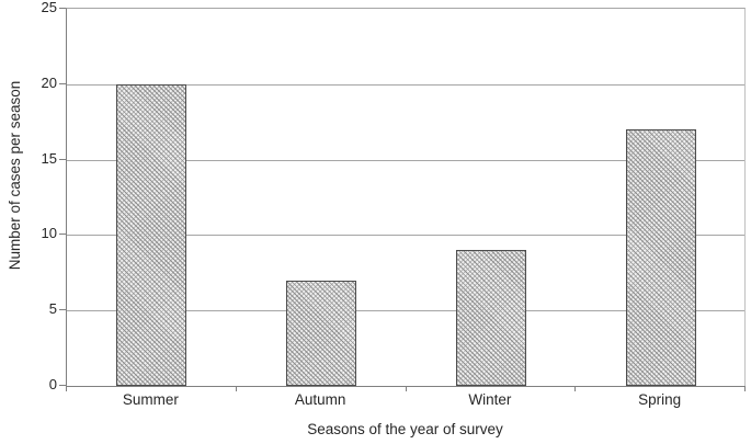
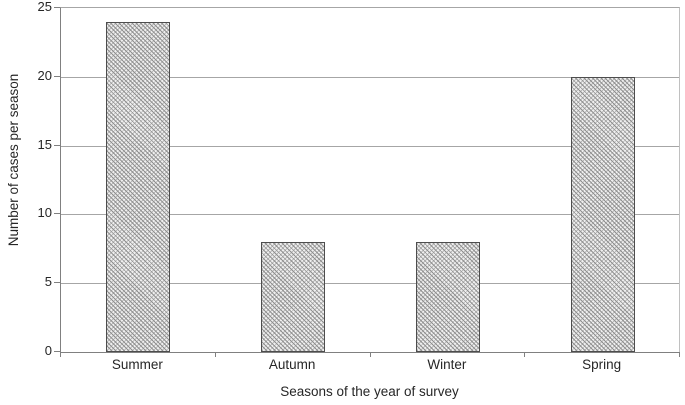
Summer: 20 -> 24
Autumn: 7 -> 8
Winter: 9 -> 8
Spring: 17 -> 20
